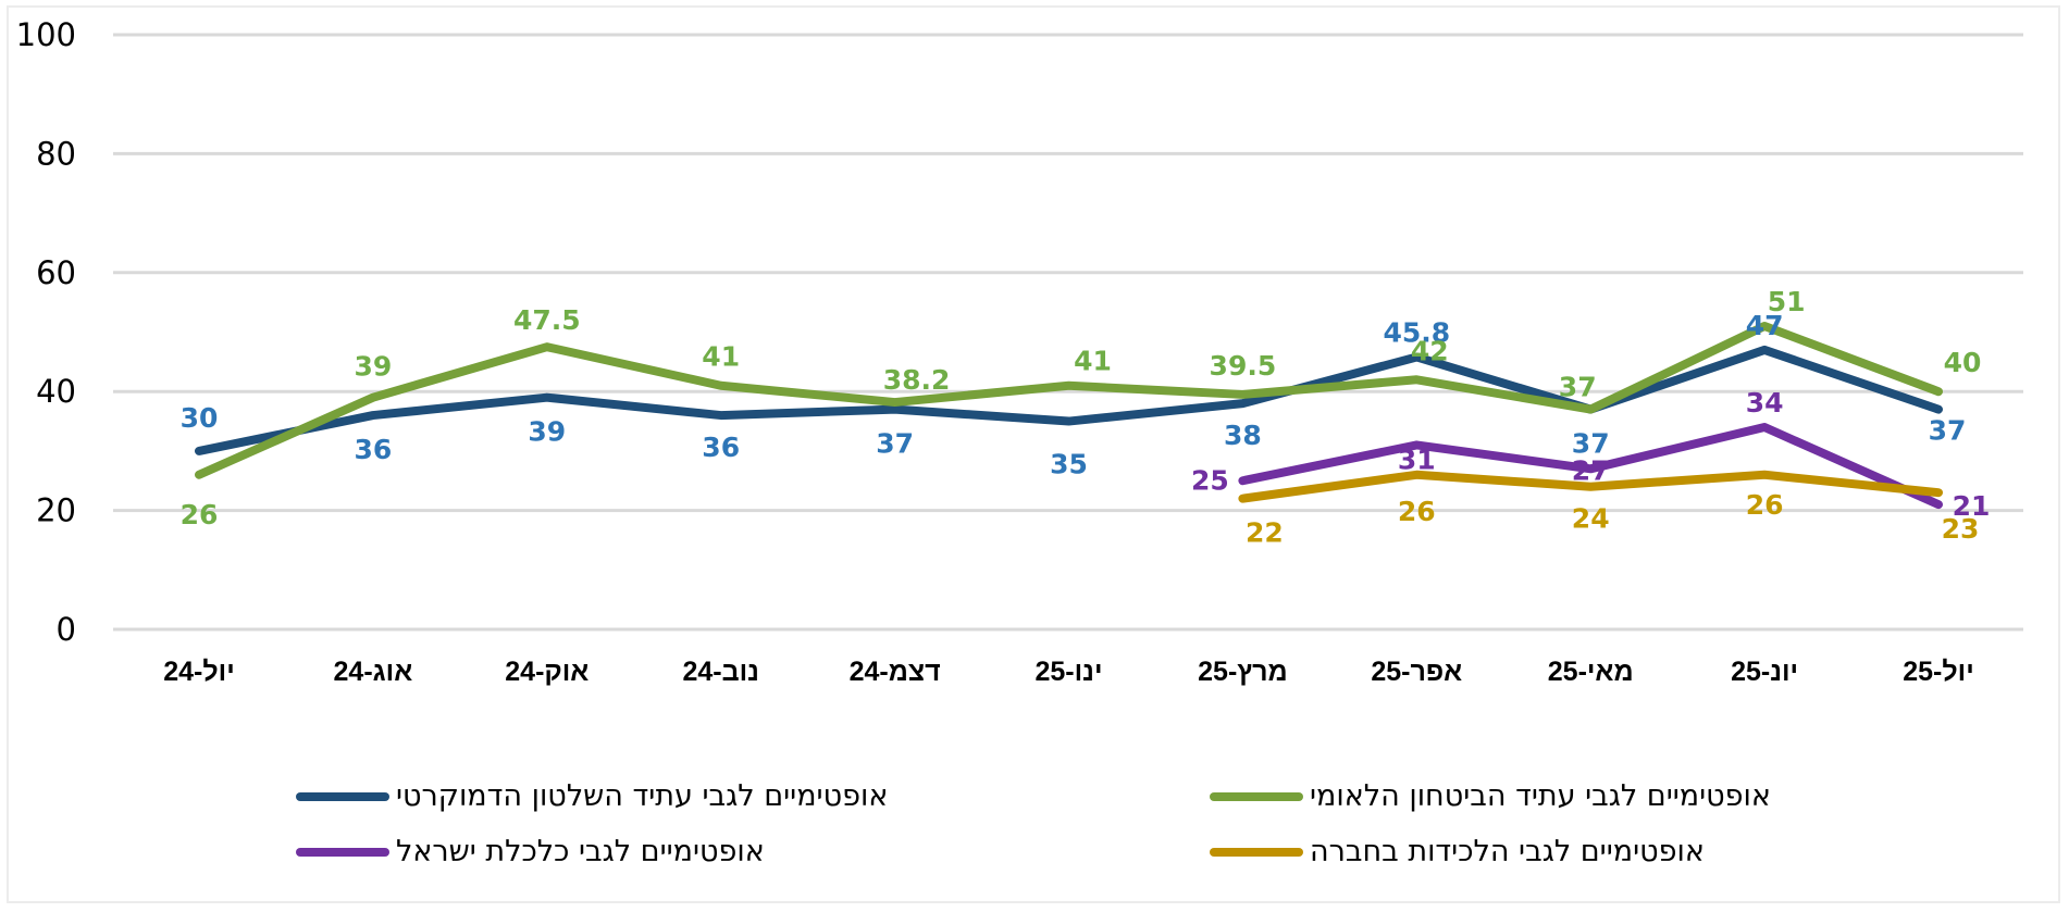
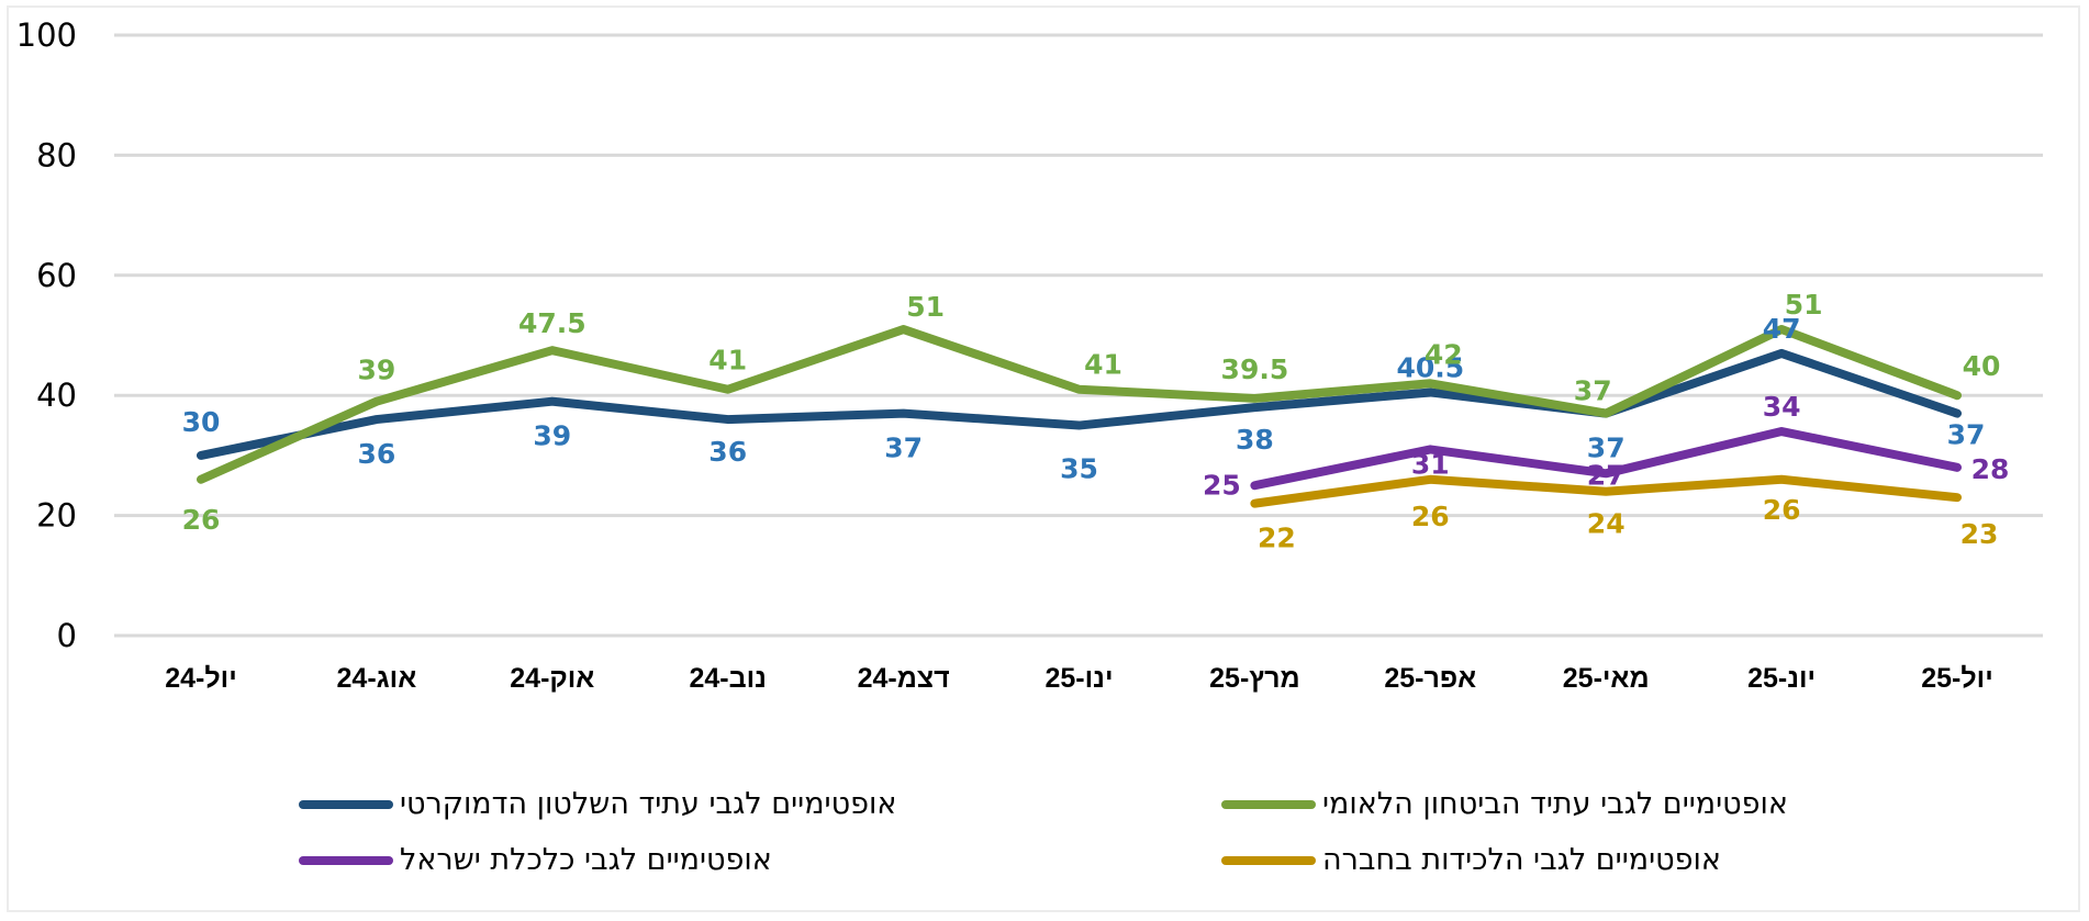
אופטימיים לגבי עתיד הביטחון הלאומי/דצמ-24: 38.2 -> 51
אופטימיים לגבי עתיד השלטון הדמוקרטי/אפר-25: 45.8 -> 40.5
אופטימיים לגבי כלכלת ישראל/יול-25: 21 -> 28
